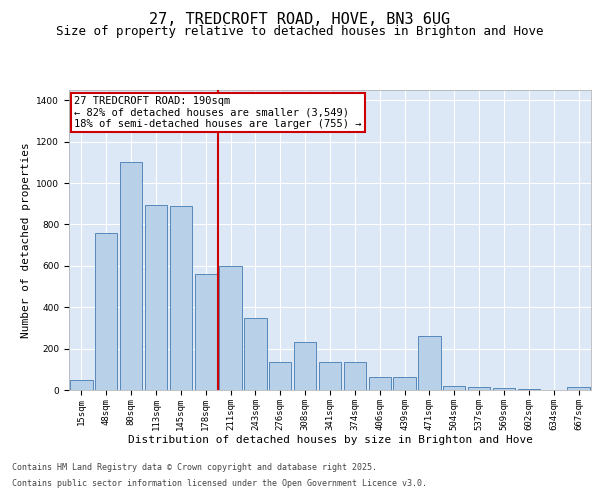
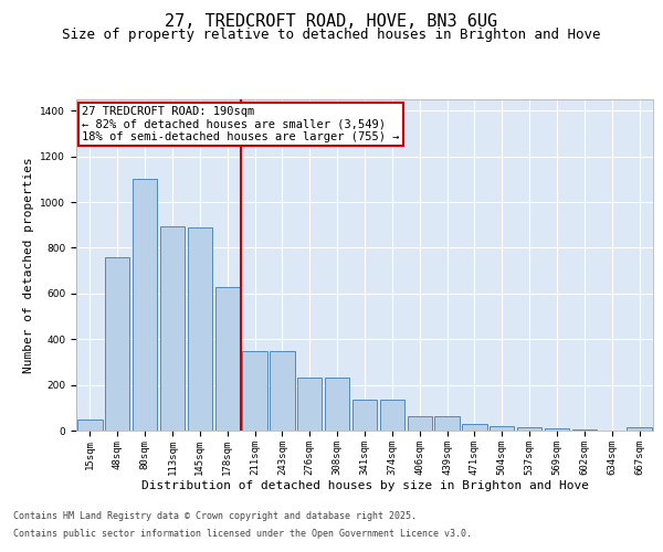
178sqm: 560 -> 630
211sqm: 600 -> 350
276sqm: 135 -> 230
471sqm: 260 -> 30
